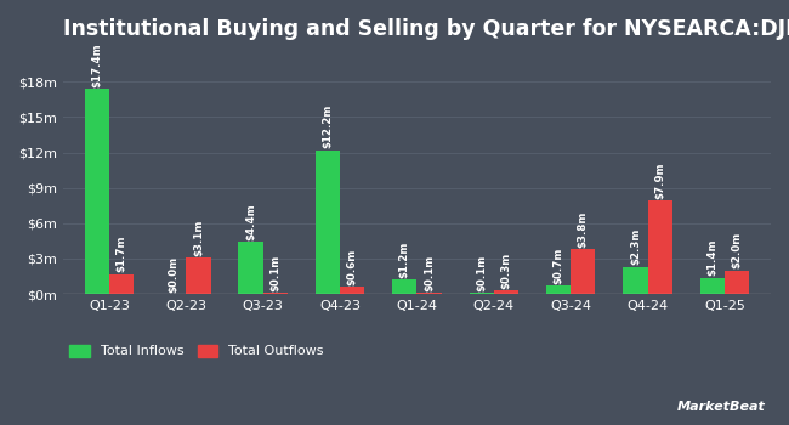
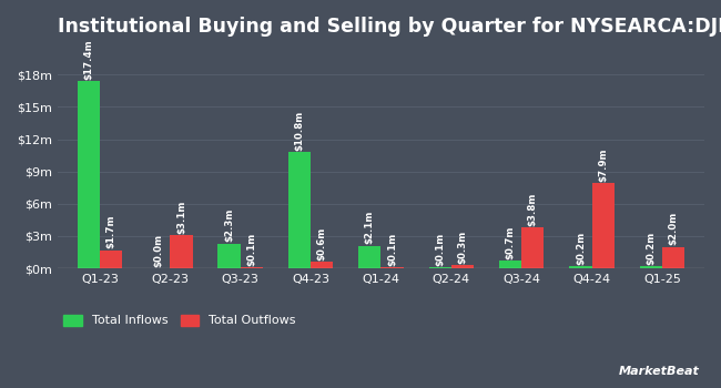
Total Inflows/Q3-23: $4.4m -> $2.3m
Total Inflows/Q4-23: $12.2m -> $10.8m
Total Inflows/Q1-24: $1.2m -> $2.1m
Total Inflows/Q4-24: $2.3m -> $0.2m
Total Inflows/Q1-25: $1.4m -> $0.2m
